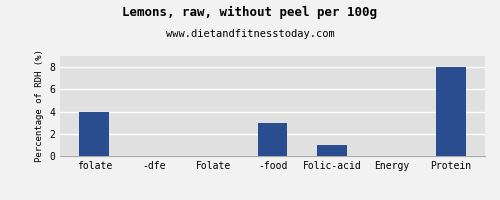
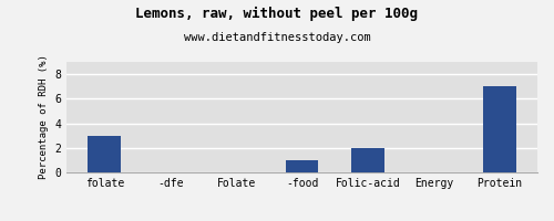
folate: 4 -> 3
-food: 3 -> 1
Folic-acid: 1 -> 2
Protein: 8 -> 7
